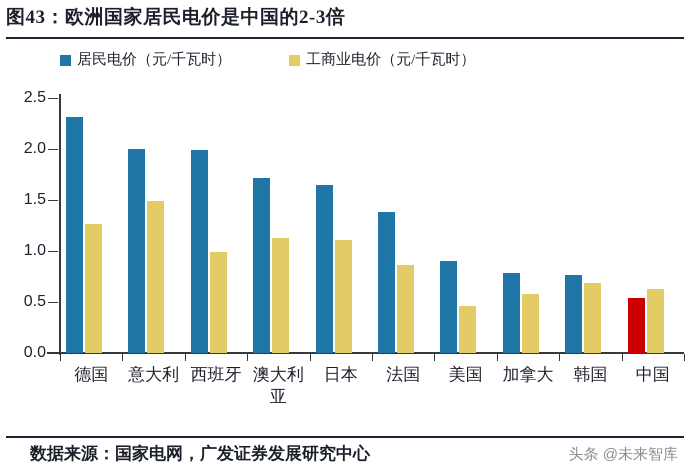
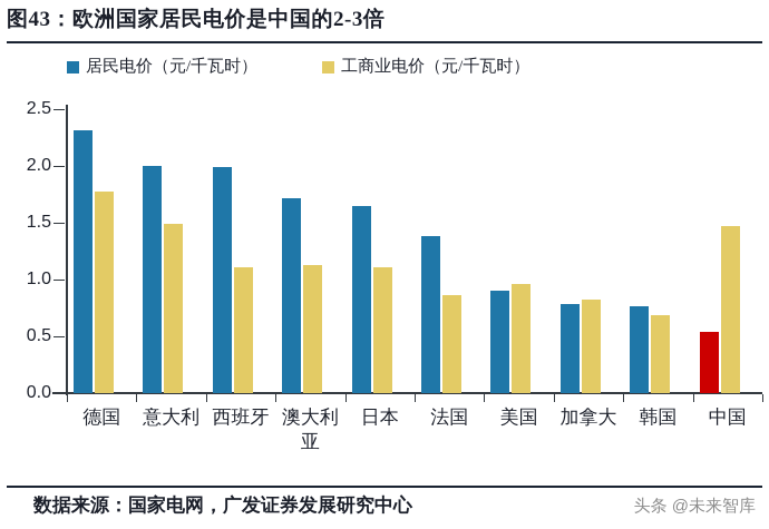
工商业电价（元/千瓦时）/德国: 1.26 -> 1.77
工商业电价（元/千瓦时）/西班牙: 0.99 -> 1.11
工商业电价（元/千瓦时）/美国: 0.46 -> 0.96
工商业电价（元/千瓦时）/加拿大: 0.58 -> 0.82
工商业电价（元/千瓦时）/中国: 0.63 -> 1.47
